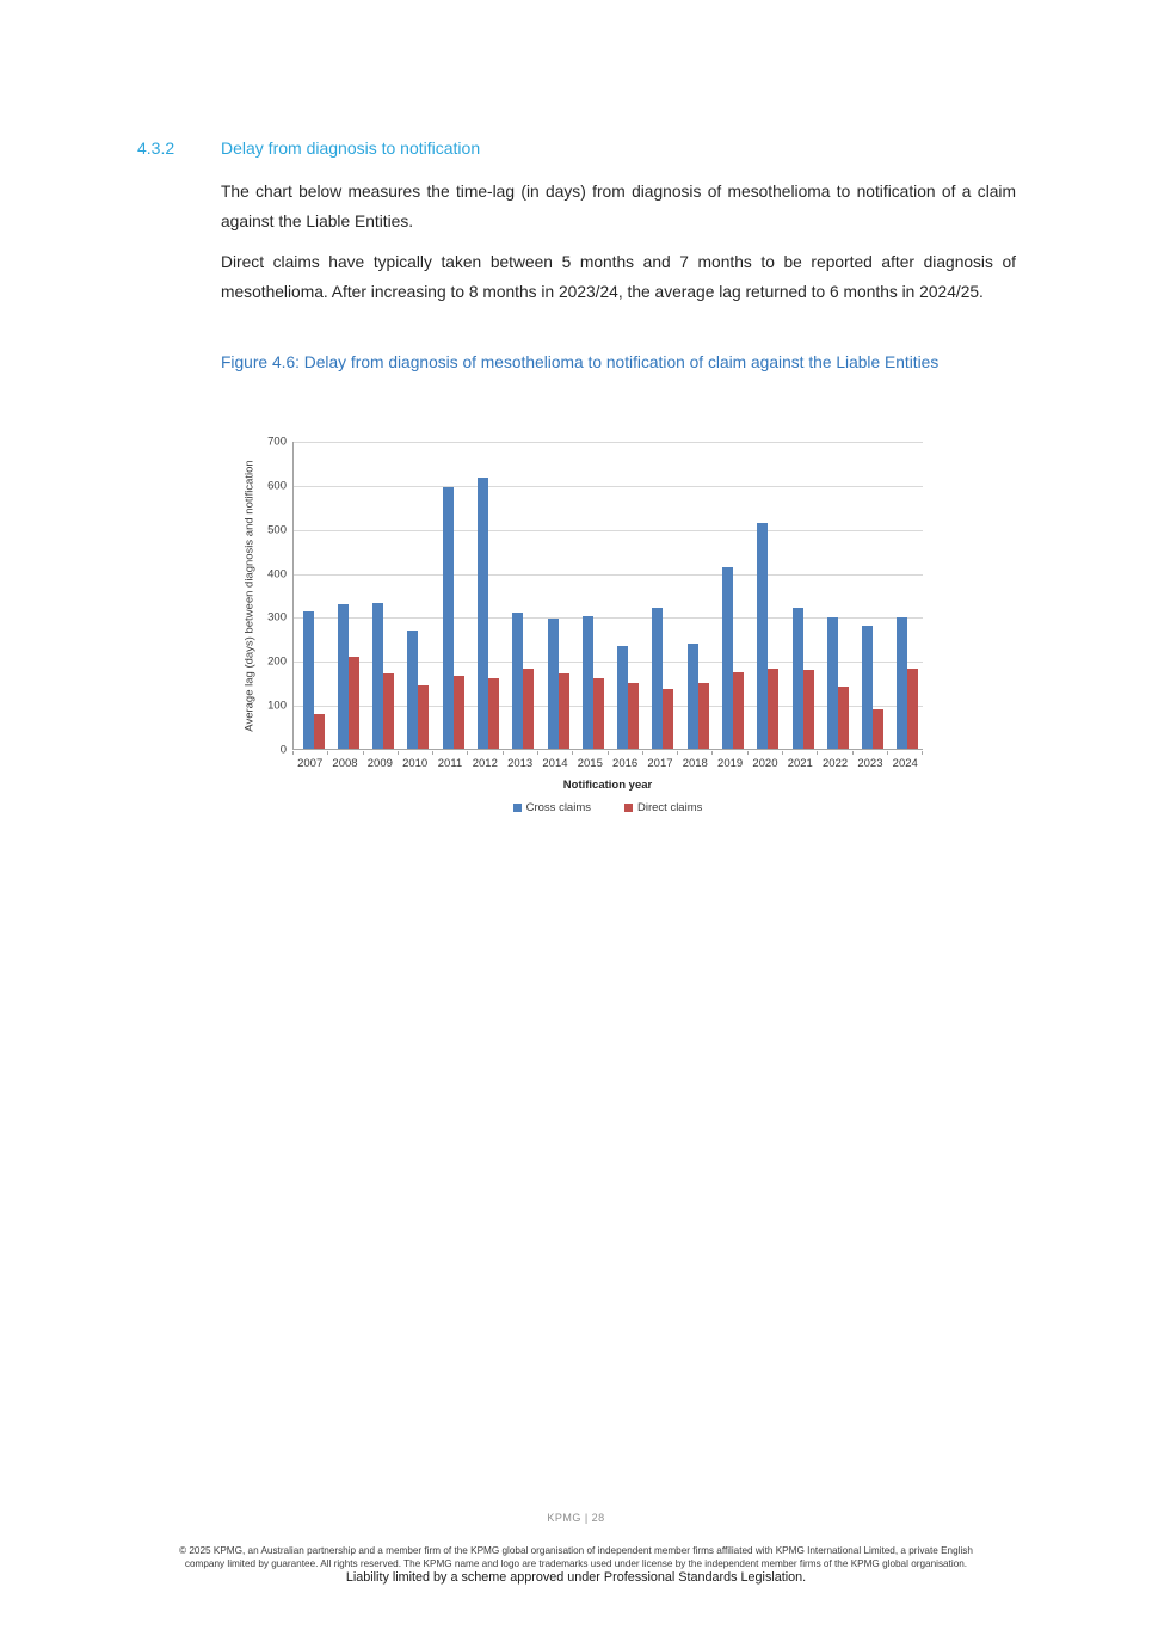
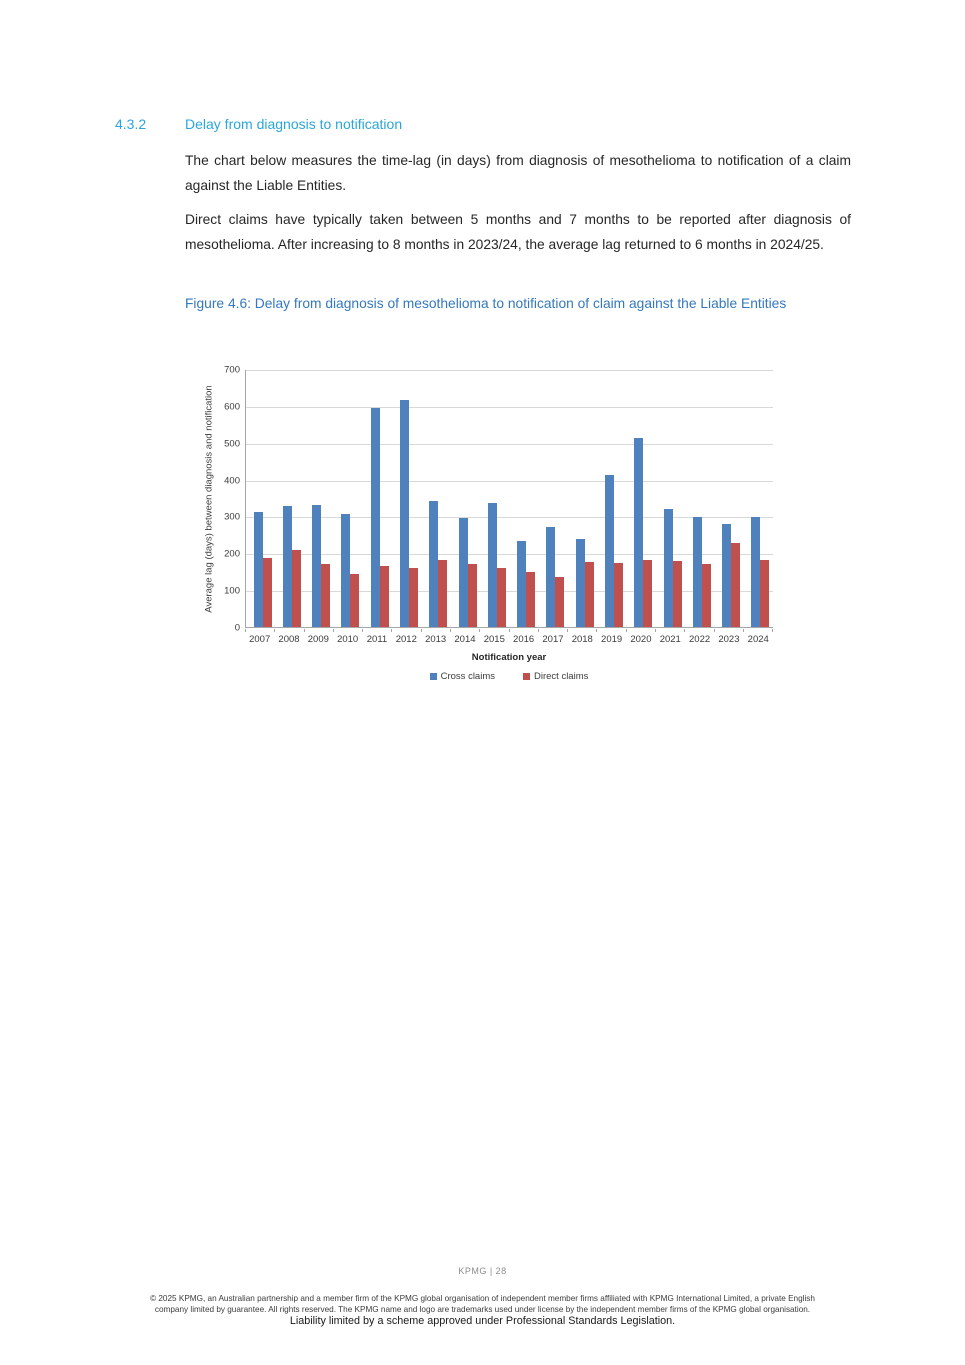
Direct claims/2007: 80 -> 190
Cross claims/2010: 270 -> 310
Cross claims/2013: 310 -> 340
Cross claims/2015: 300 -> 340
Cross claims/2017: 320 -> 270
Direct claims/2018: 150 -> 180
Direct claims/2022: 140 -> 170
Direct claims/2023: 90 -> 230
